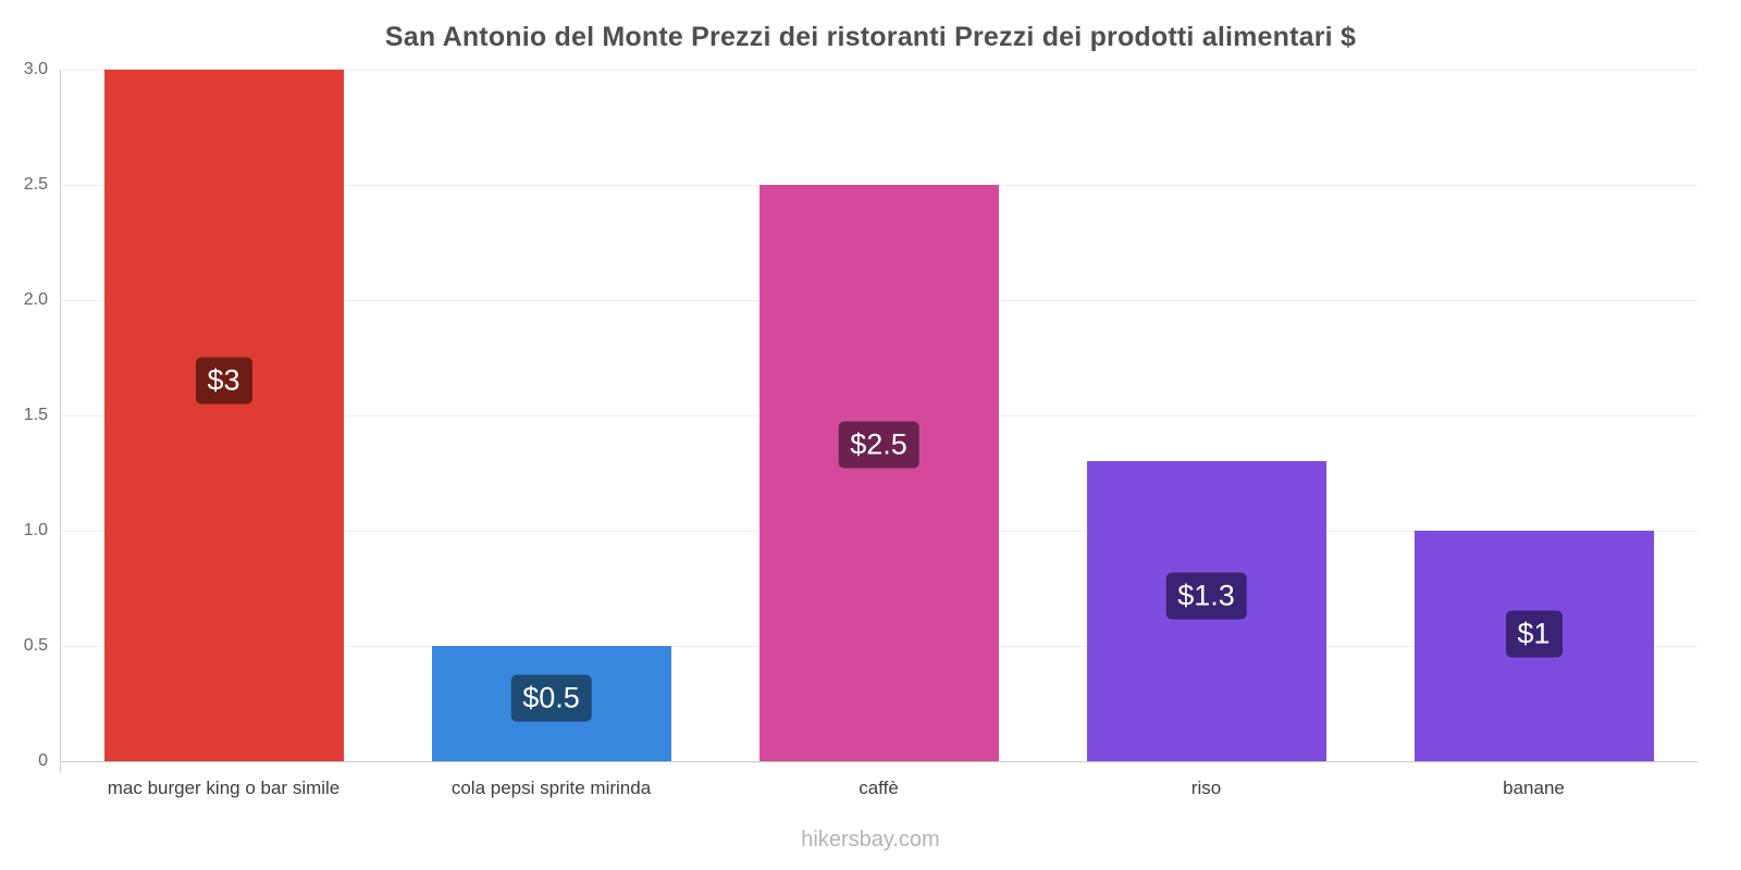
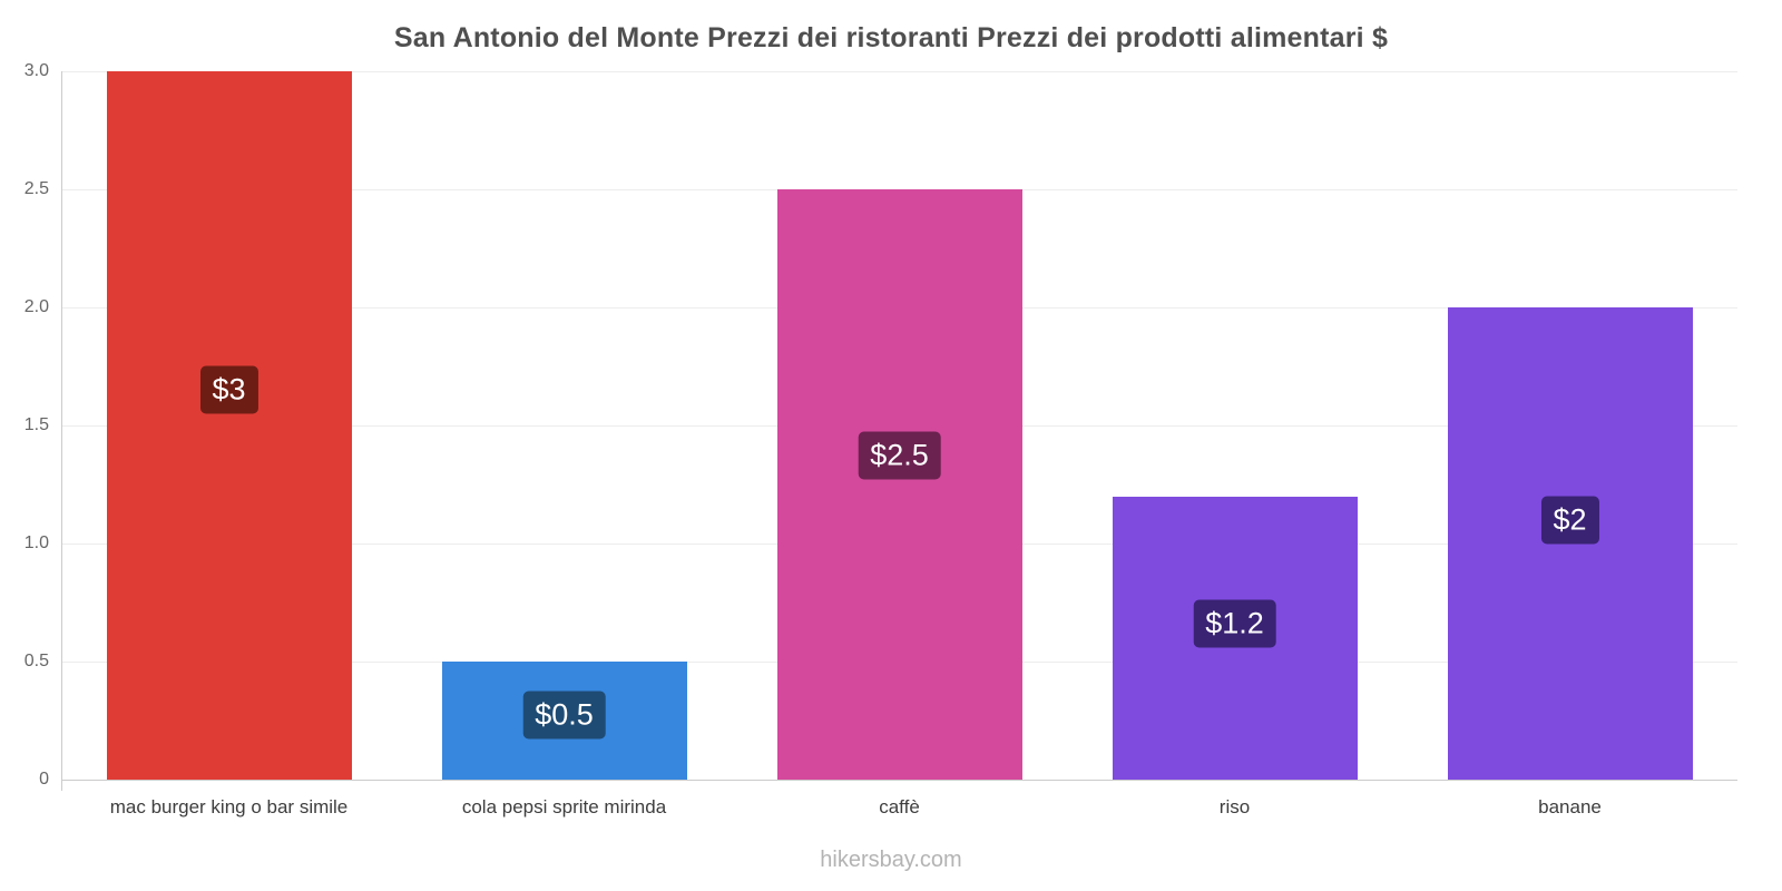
riso: $1.3 -> $1.2
banane: $1 -> $2
